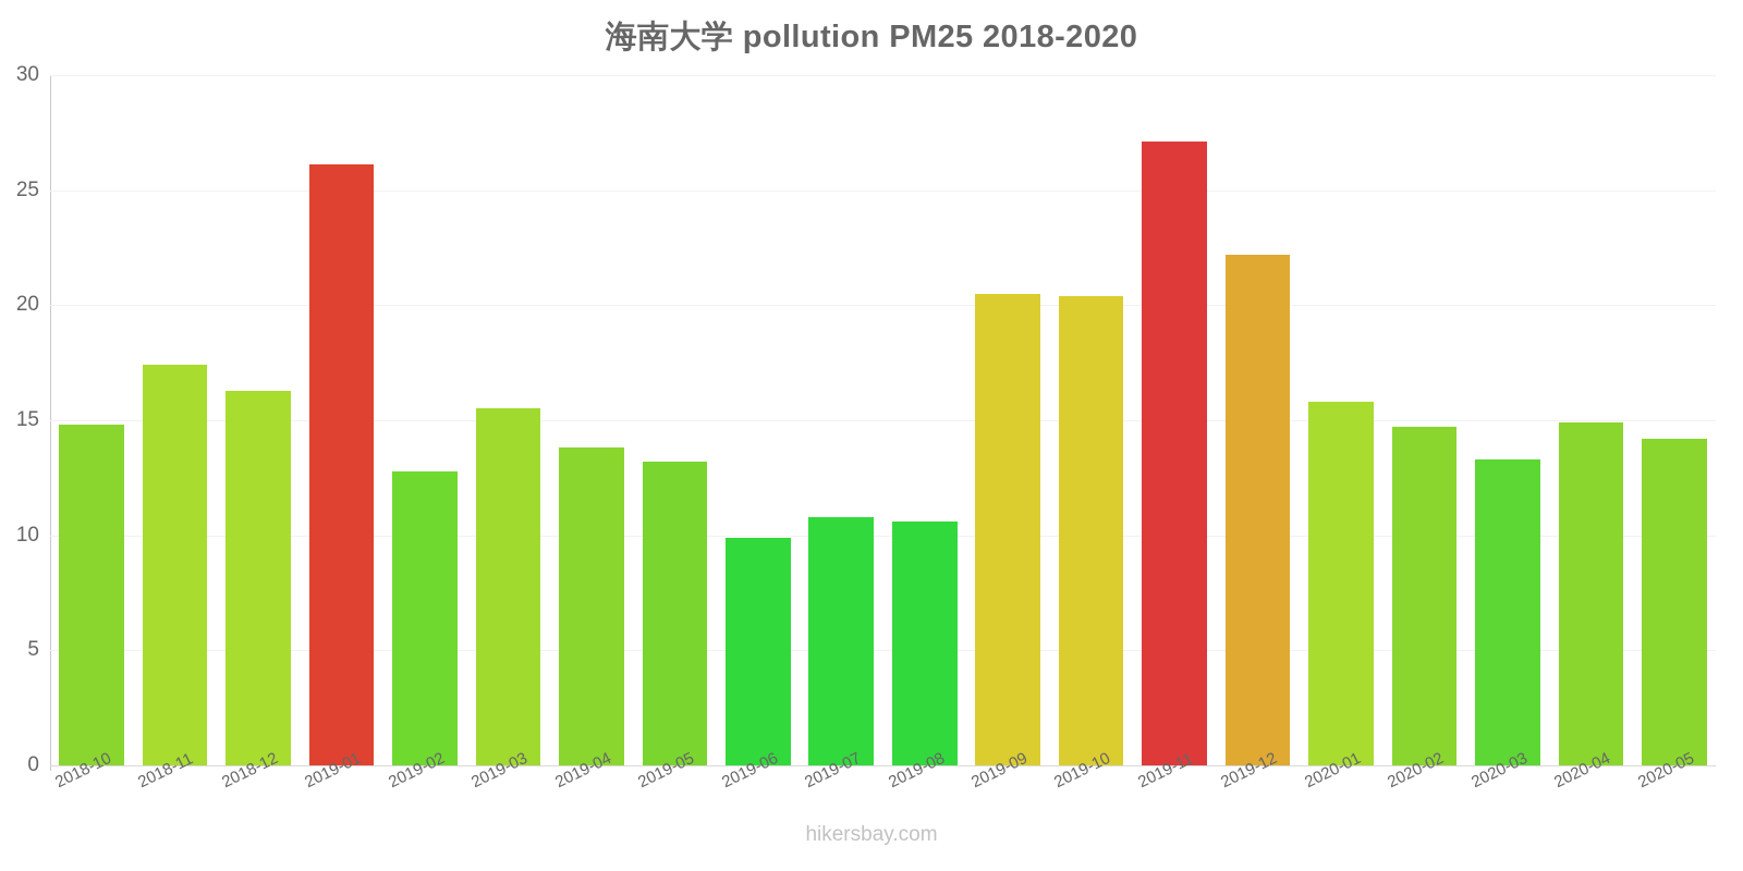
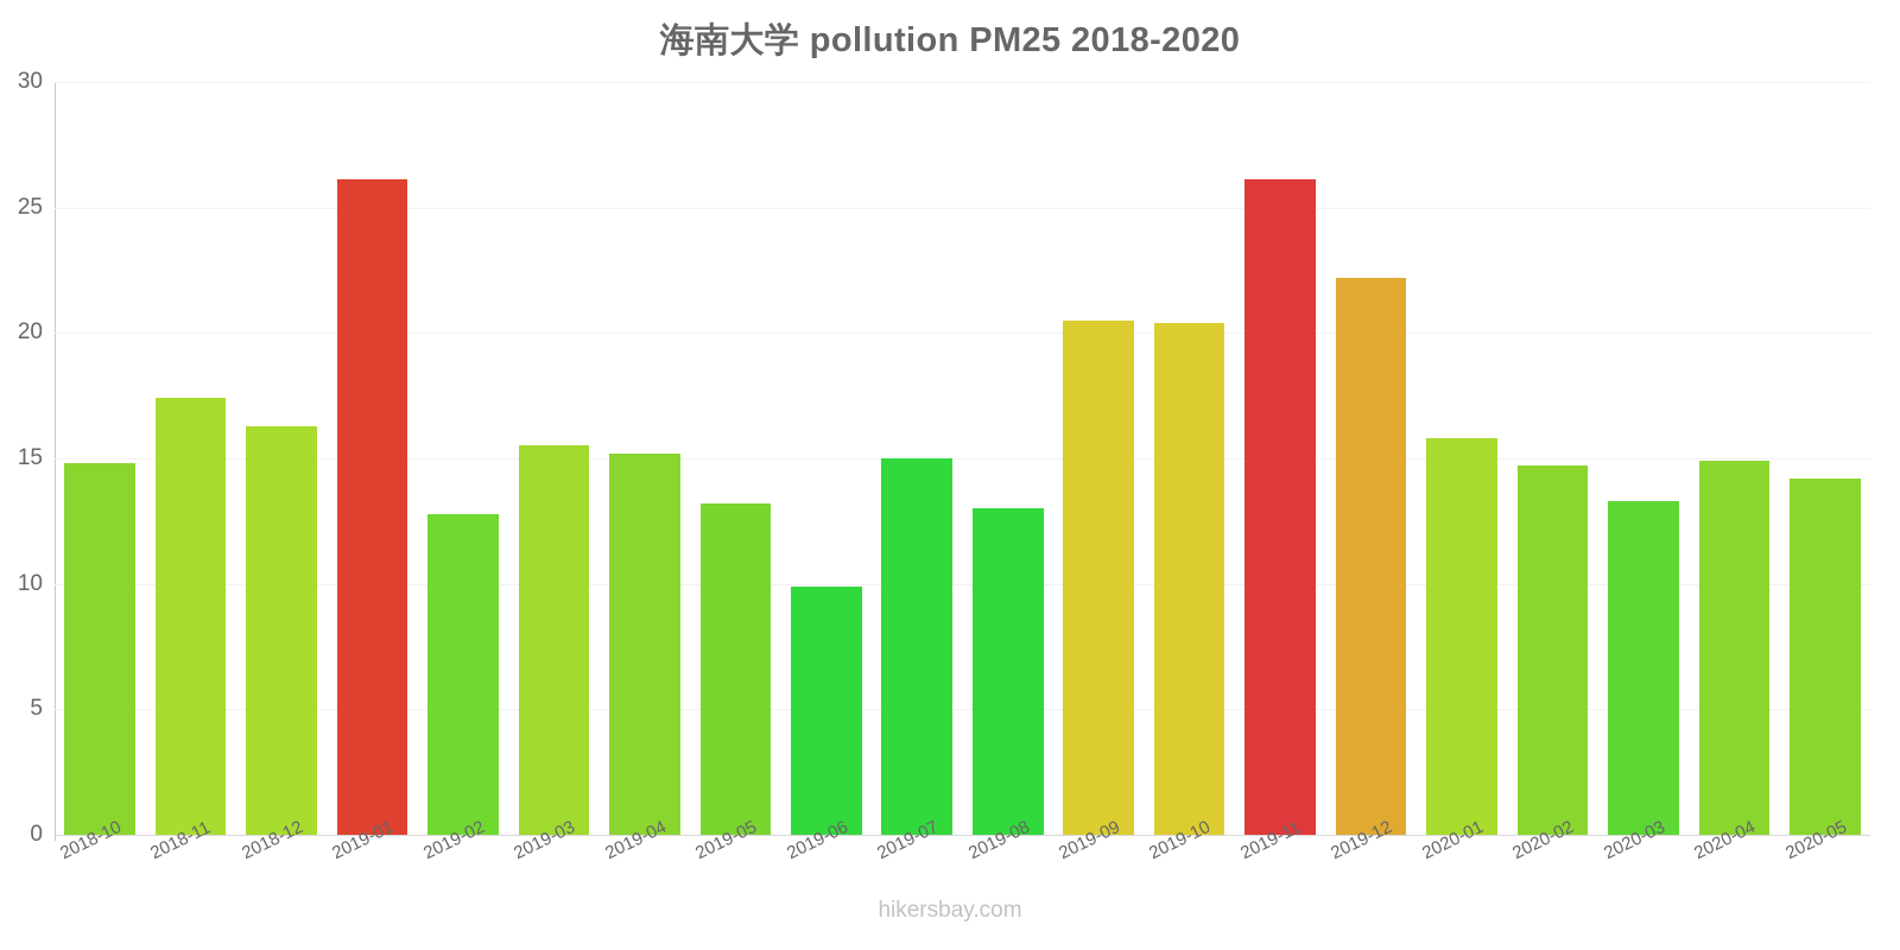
2019-04: 13.8 -> 15.2
2019-07: 10.8 -> 15.0
2019-08: 10.6 -> 13.0
2019-11: 27.1 -> 26.1
